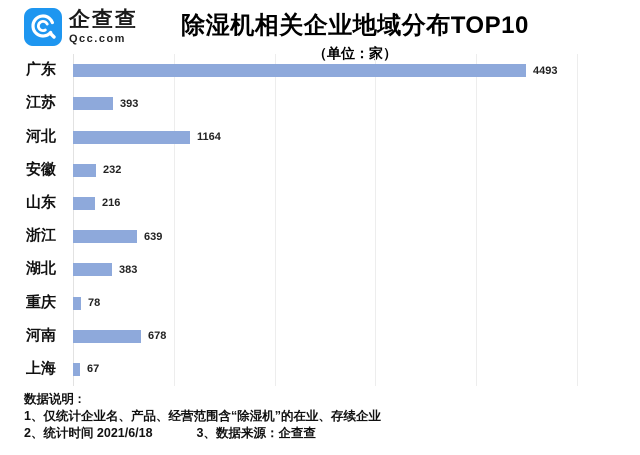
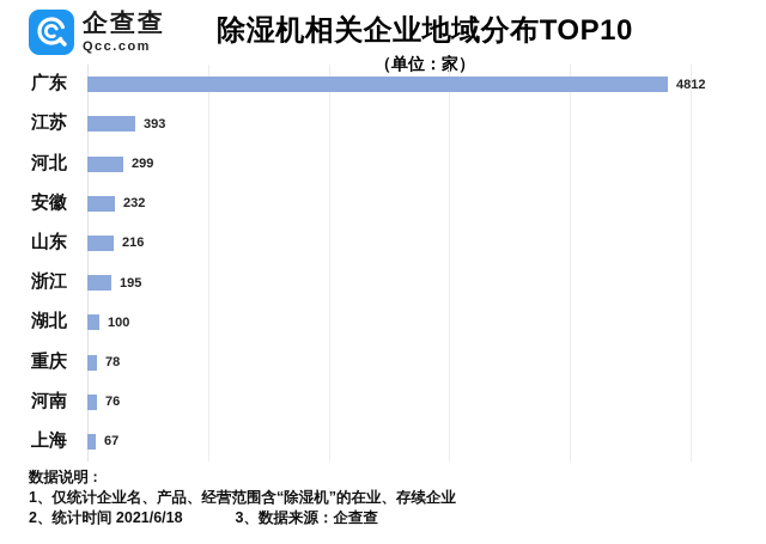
广东: 4493 -> 4812
河北: 1164 -> 299
浙江: 639 -> 195
湖北: 383 -> 100
河南: 678 -> 76
